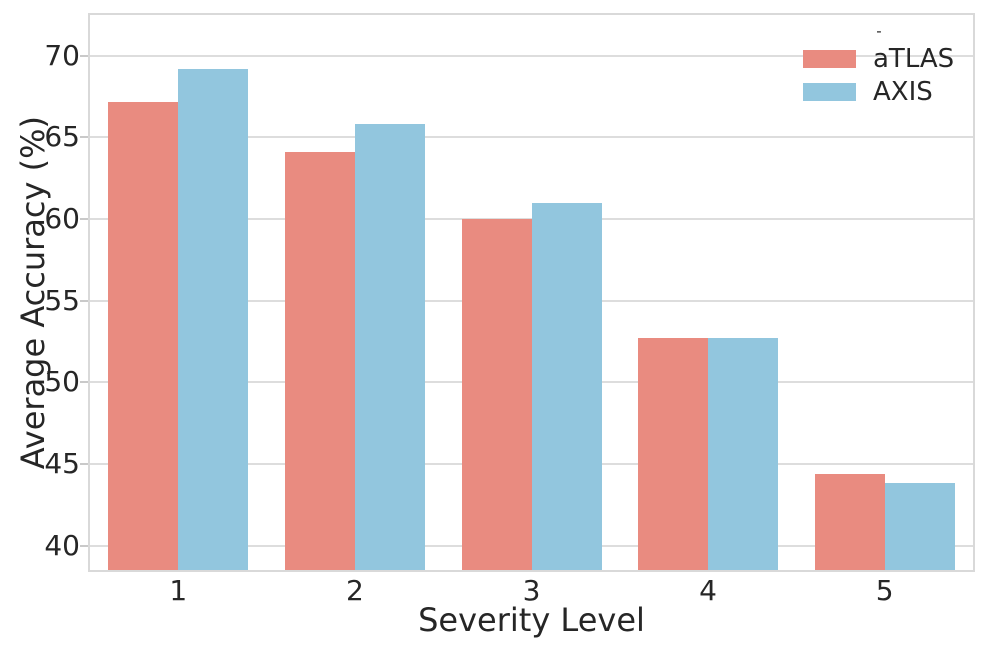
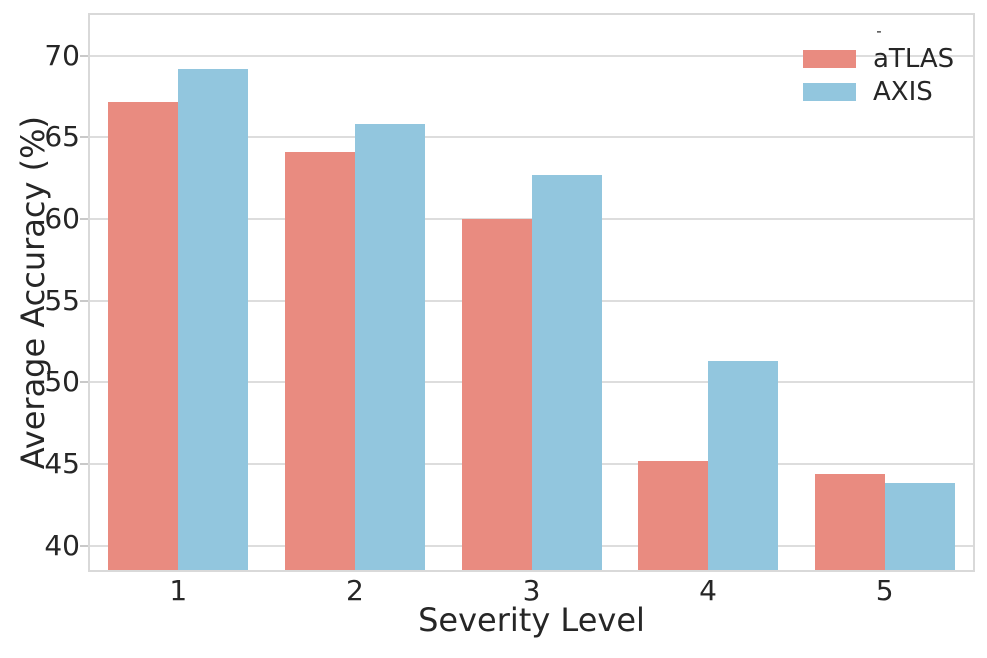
AXIS/3: 61.0 -> 62.7
aTLAS/4: 52.7 -> 45.2
AXIS/4: 52.7 -> 51.3
